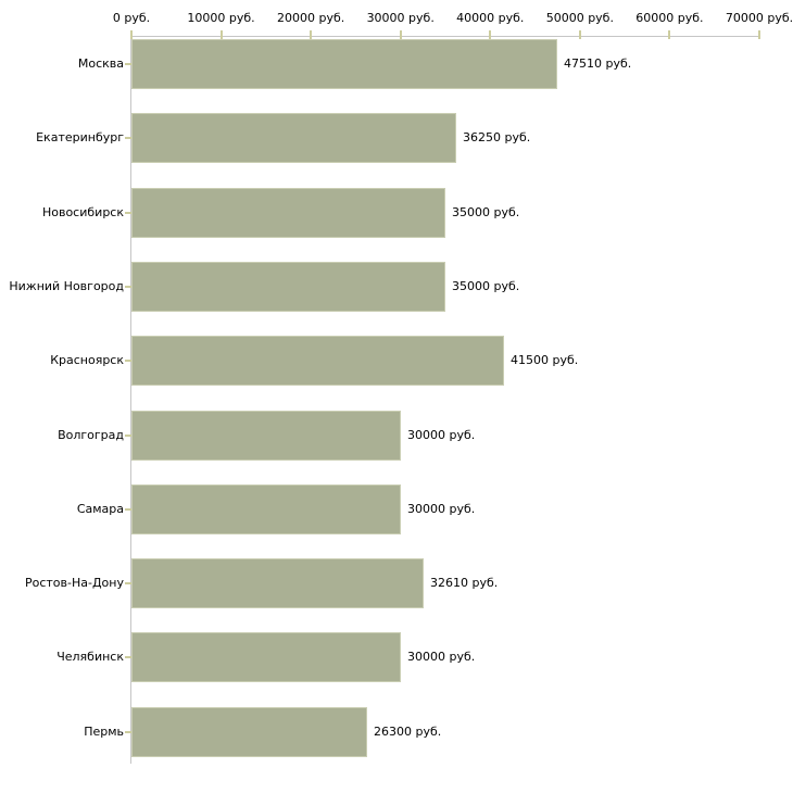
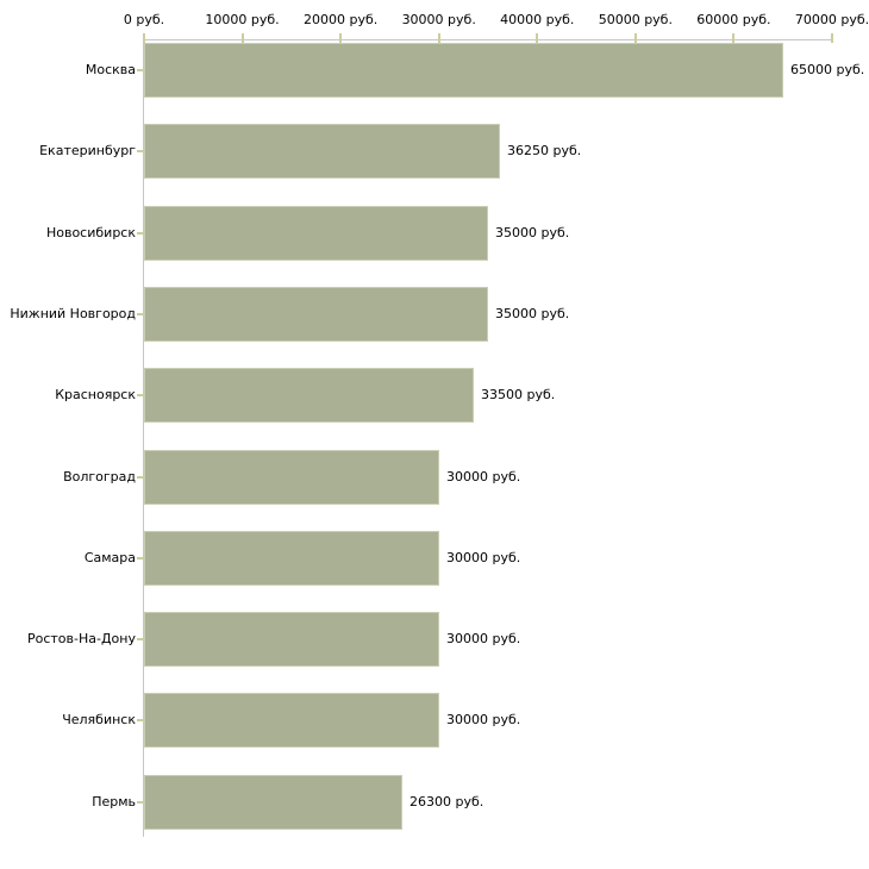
Москва: 47510 -> 65000
Красноярск: 41500 -> 33500
Ростов-На-Дону: 32610 -> 30000
